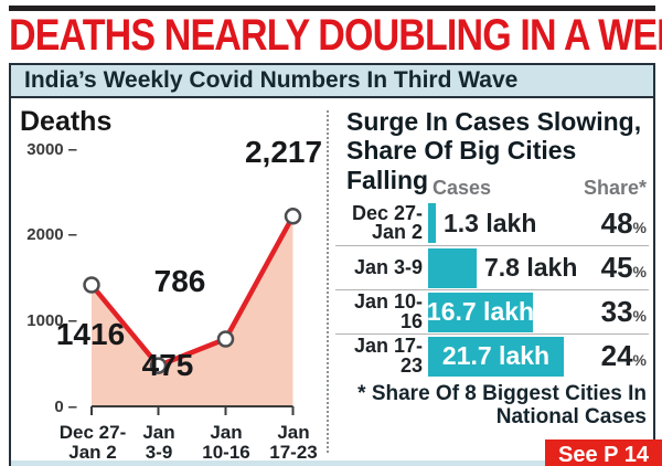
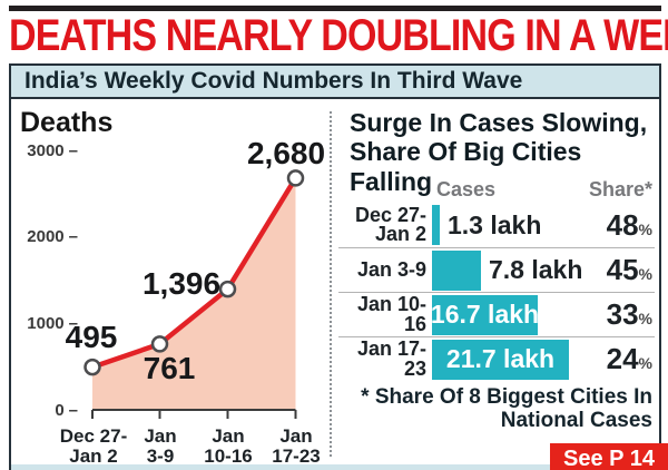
Deaths/Dec 27-Jan 2: 1416 -> 495
Deaths/Jan 3-9: 475 -> 761
Deaths/Jan 10-16: 786 -> 1,396
Deaths/Jan 17-23: 2,217 -> 2,680
